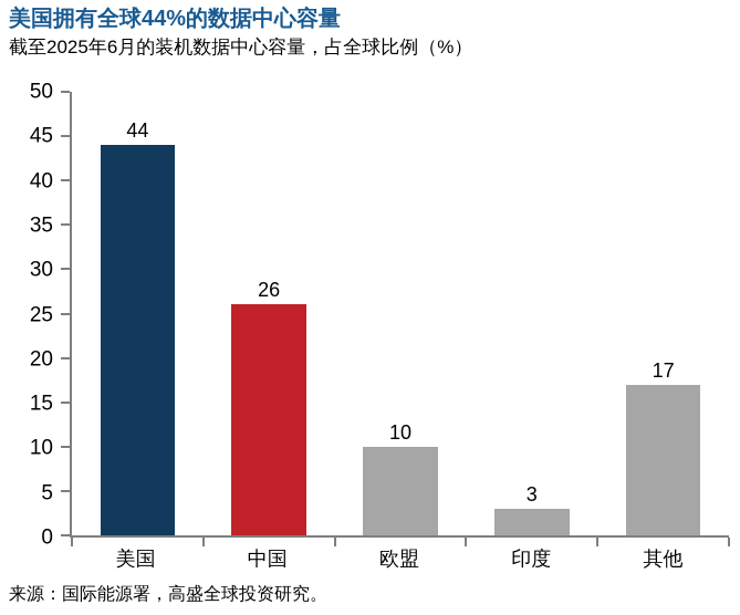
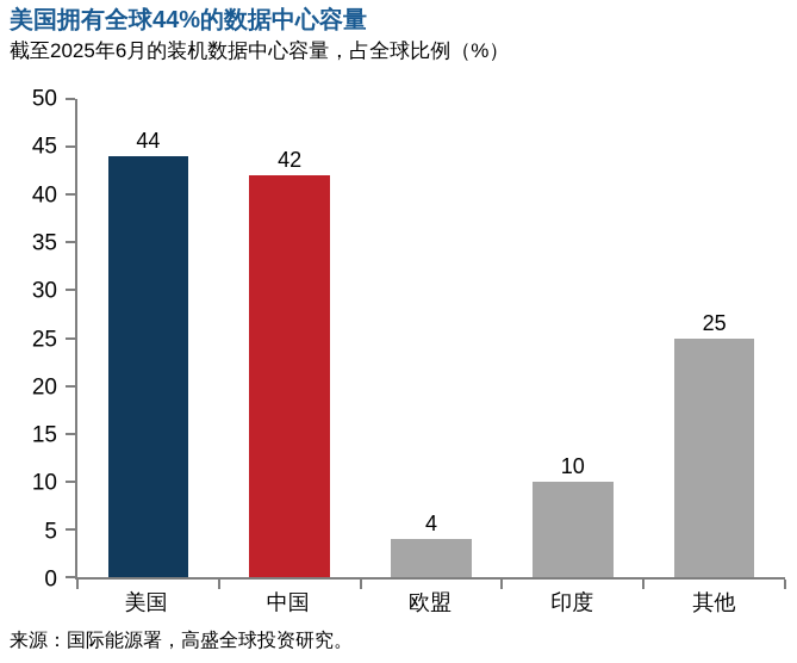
中国: 26 -> 42
欧盟: 10 -> 4
印度: 3 -> 10
其他: 17 -> 25
